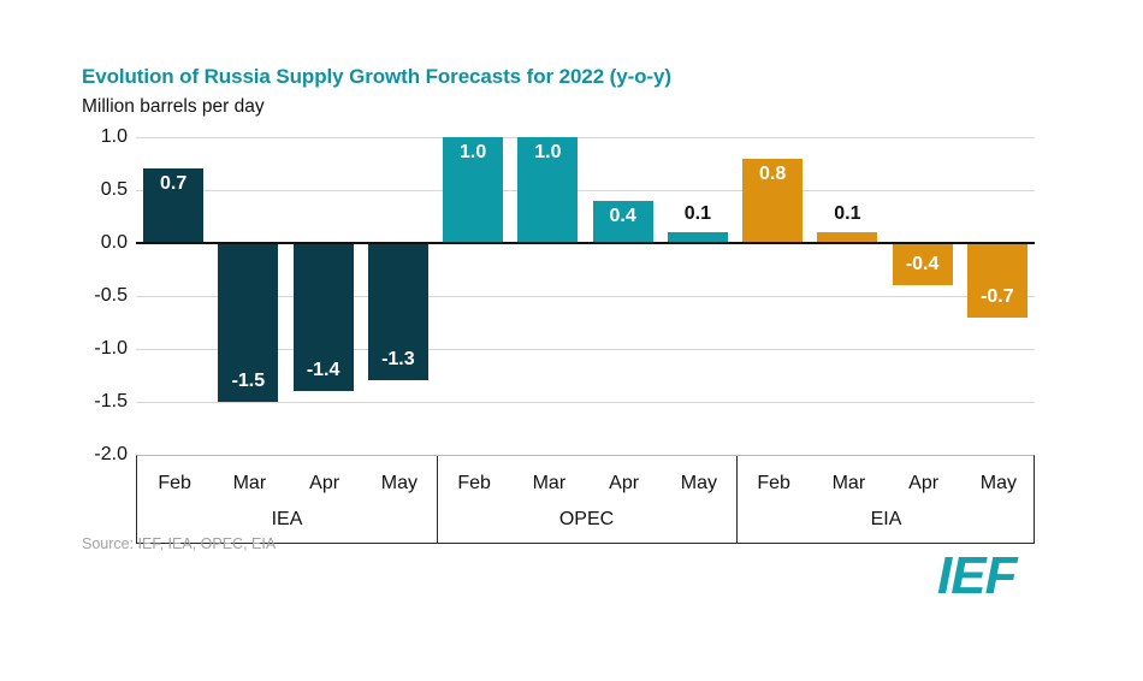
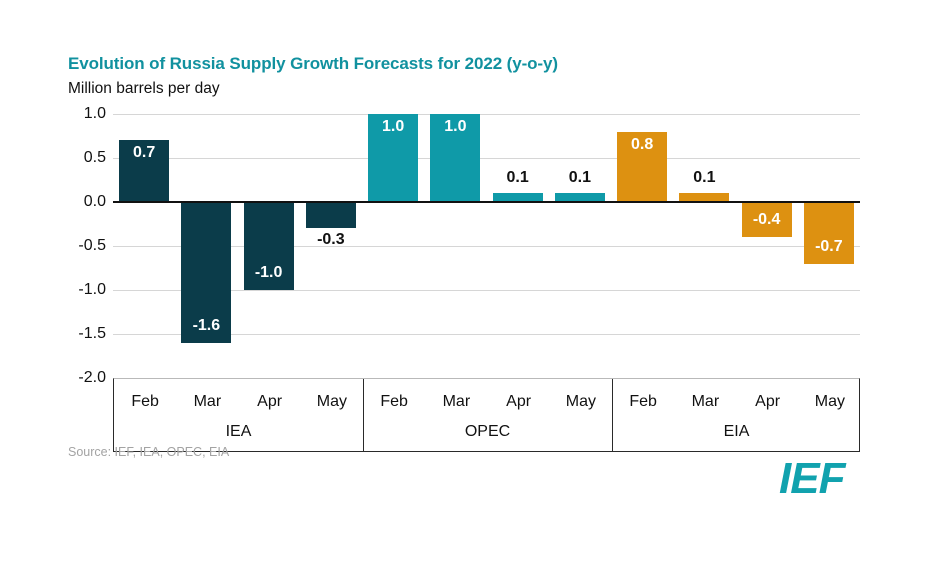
IEA/Mar: -1.5 -> -1.6
IEA/Apr: -1.4 -> -1.0
OPEC/Apr: 0.4 -> 0.1
IEA/May: -1.3 -> -0.3
